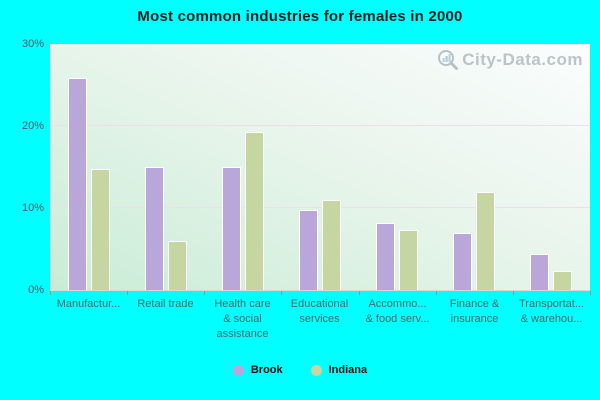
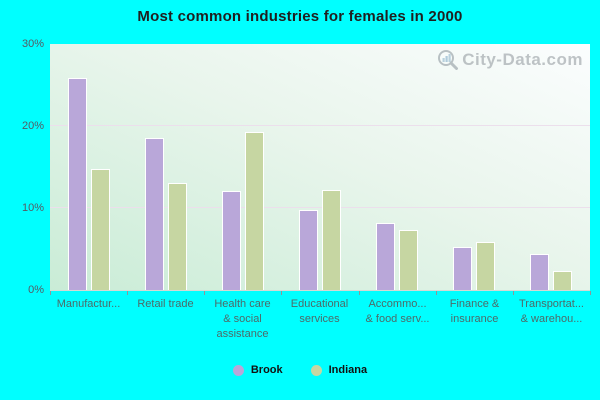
Brook/Retail trade: 15% -> 18%
Indiana/Retail trade: 6% -> 13%
Brook/Health care & social assistance: 15% -> 12%
Indiana/Educational services: 11% -> 12%
Brook/Finance & insurance: 7% -> 5%
Indiana/Finance & insurance: 12% -> 6%
